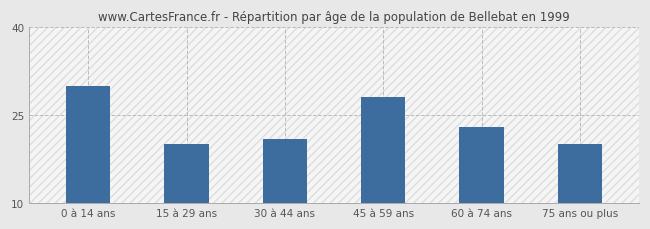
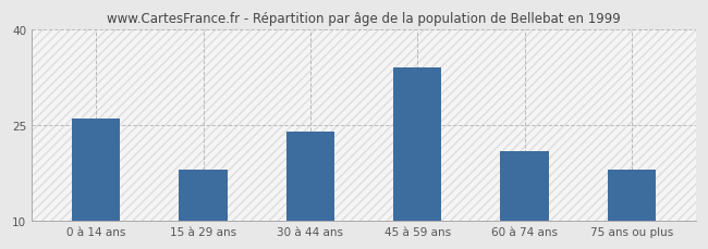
0 à 14 ans: 30 -> 26
15 à 29 ans: 20 -> 18
30 à 44 ans: 21 -> 24
45 à 59 ans: 28 -> 34
60 à 74 ans: 23 -> 21
75 ans ou plus: 20 -> 18
